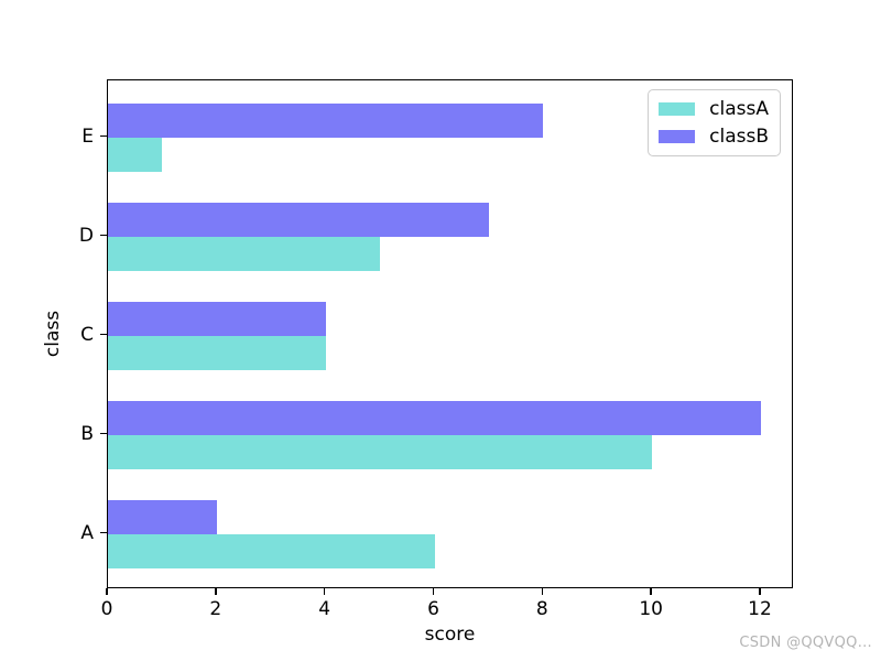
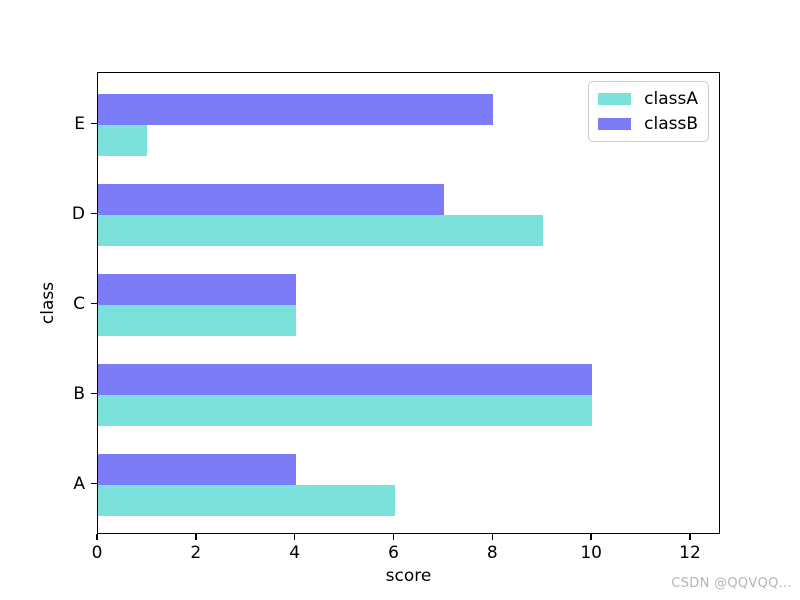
classB/A: 2 -> 4
classB/B: 12 -> 10
classA/D: 5 -> 9
